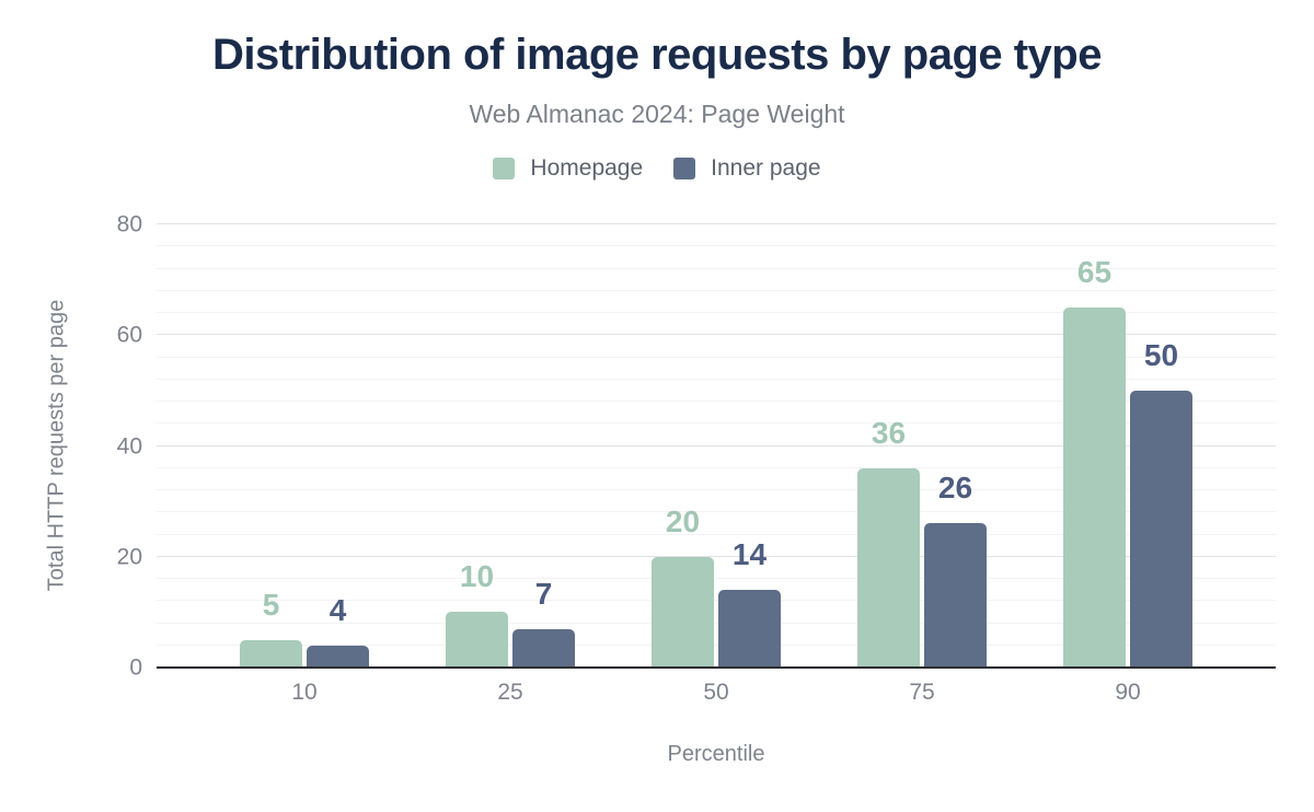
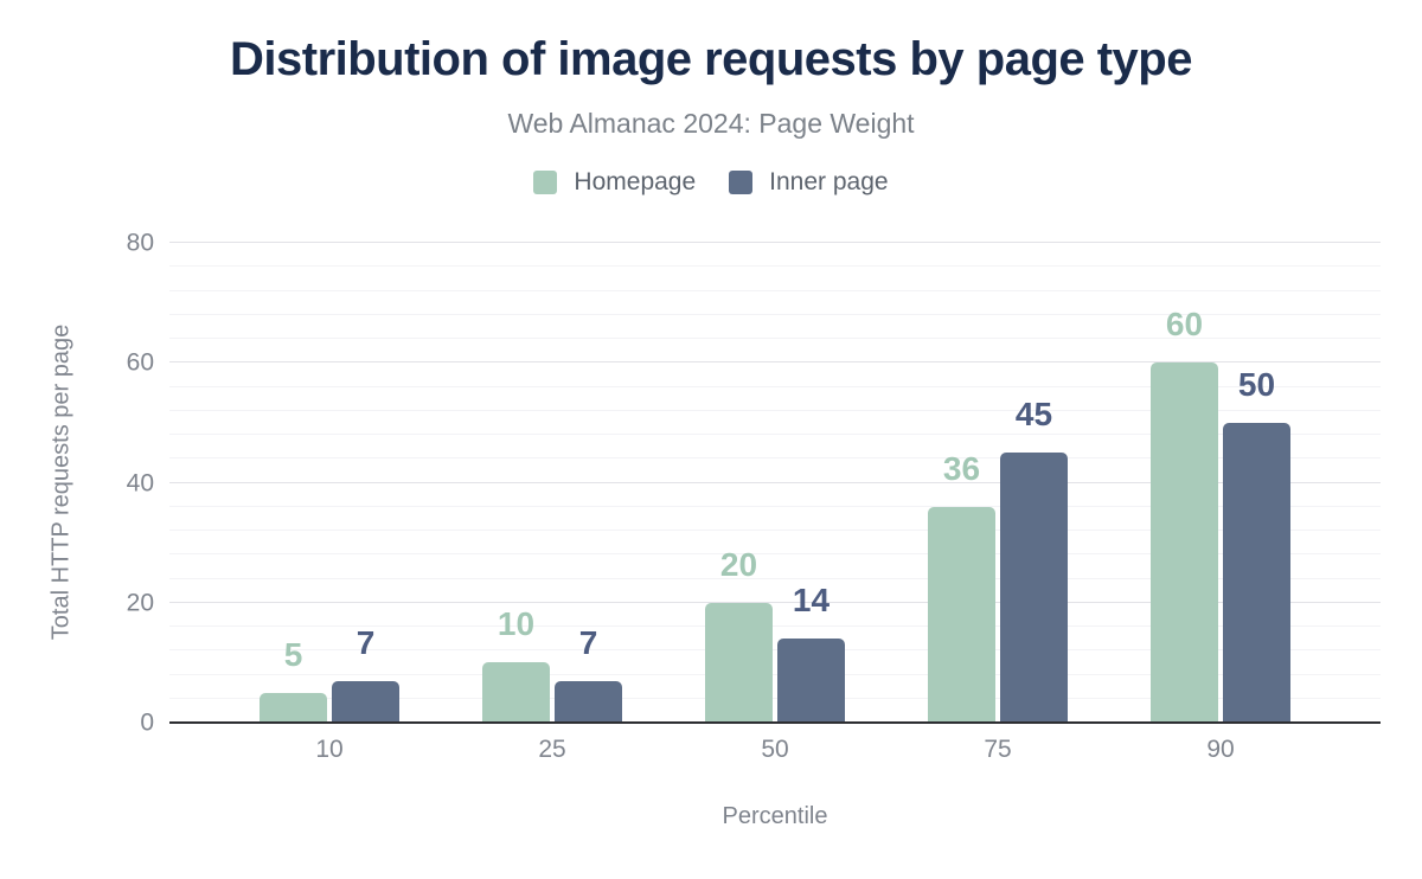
Inner page/10: 4 -> 7
Inner page/75: 26 -> 45
Homepage/90: 65 -> 60
